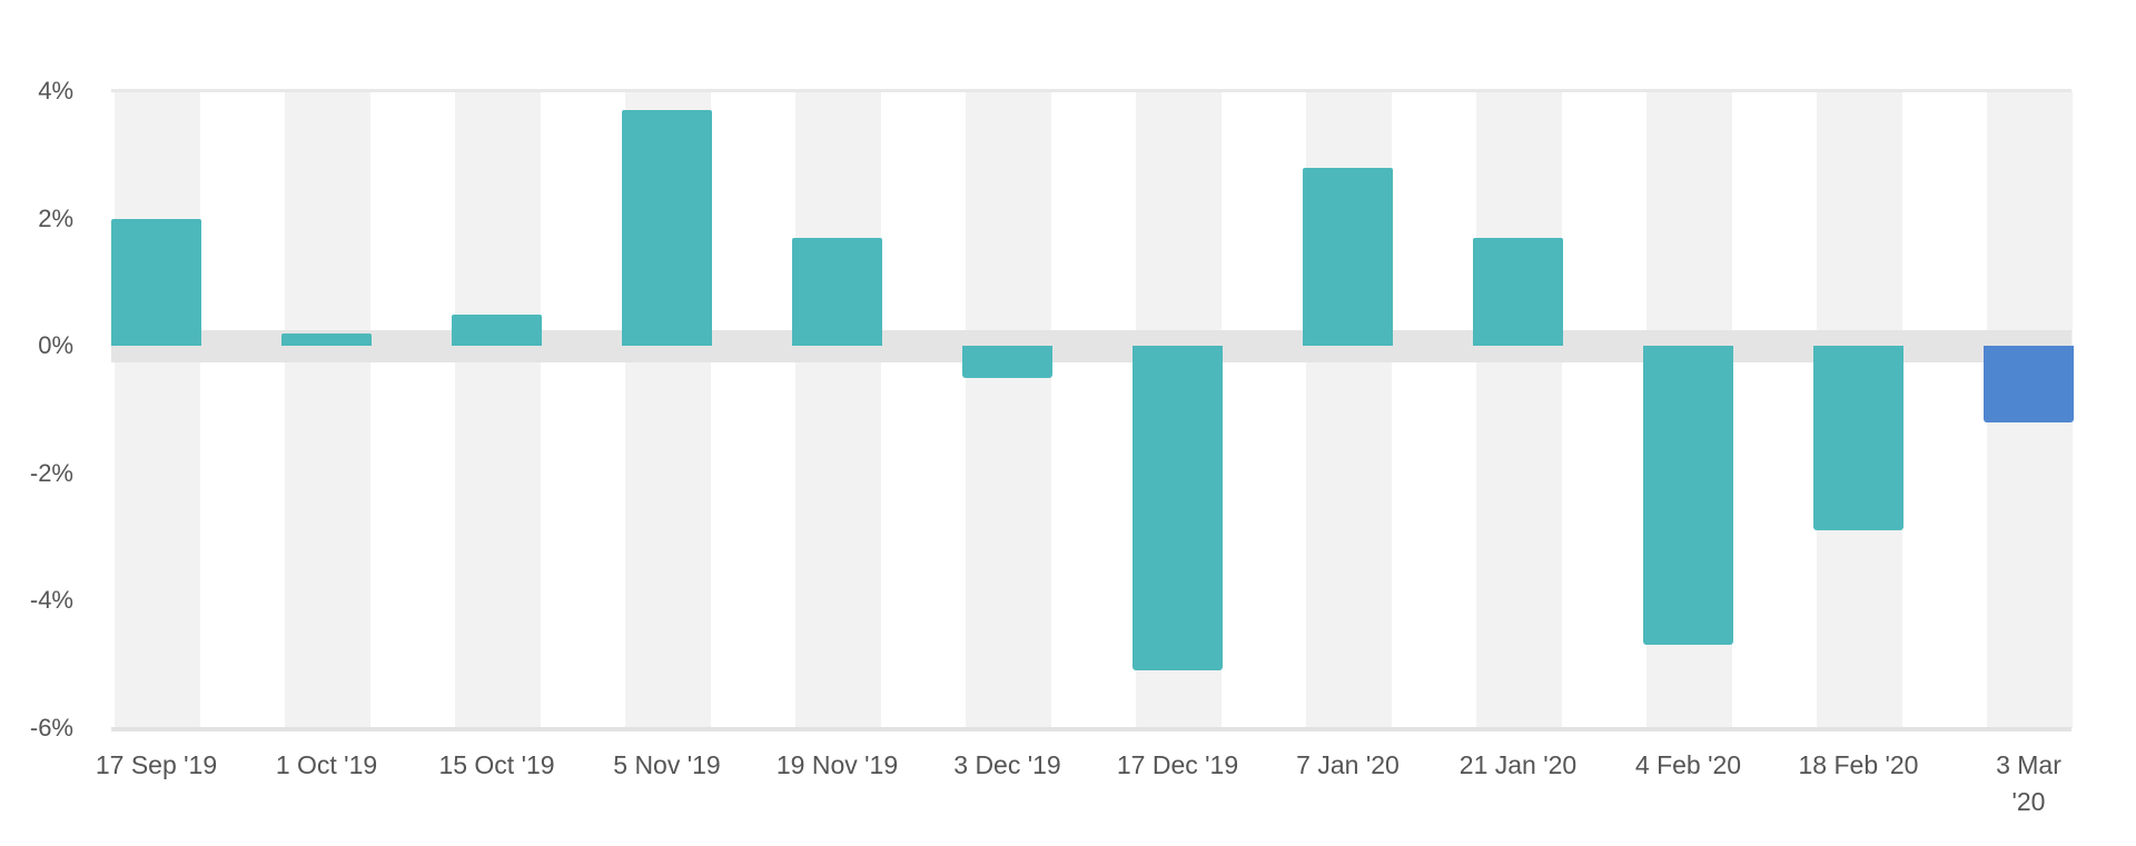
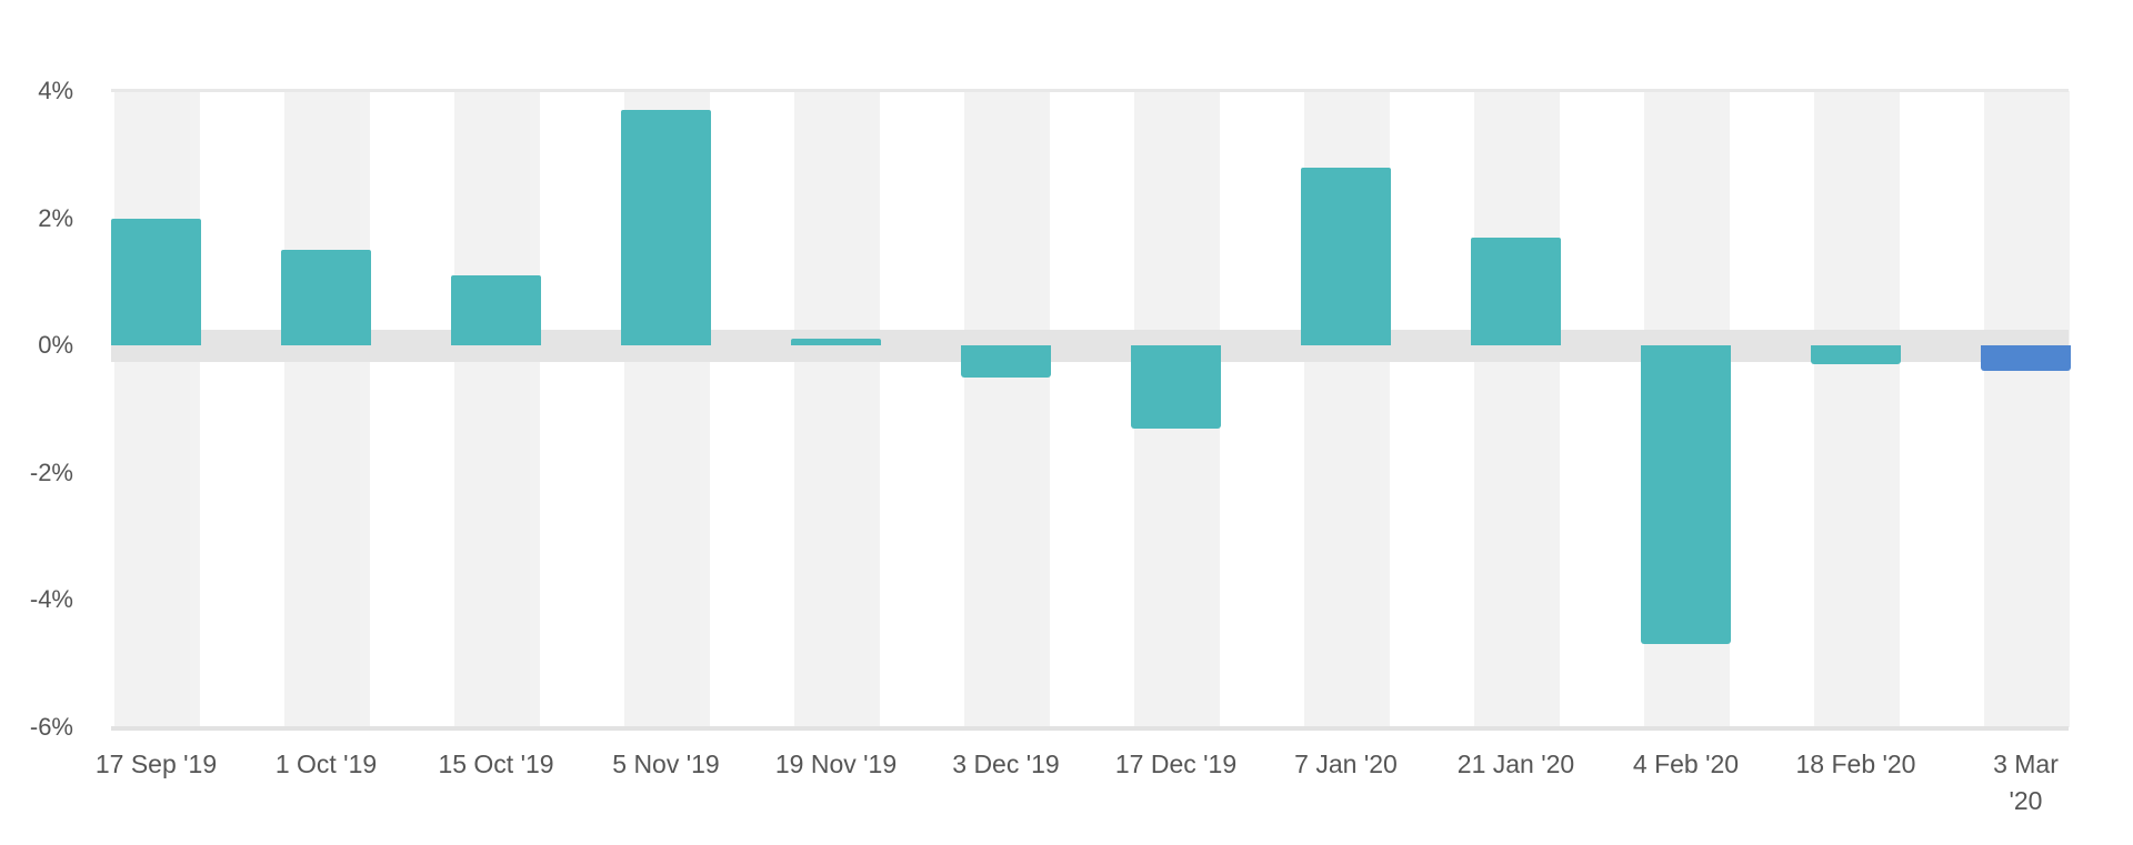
1 Oct '19: 0.2% -> 1.5%
15 Oct '19: 0.5% -> 1.1%
19 Nov '19: 1.7% -> 0.1%
17 Dec '19: -5.1% -> -1.3%
18 Feb '20: -2.9% -> -0.3%
3 Mar '20: -1.2% -> -0.4%
